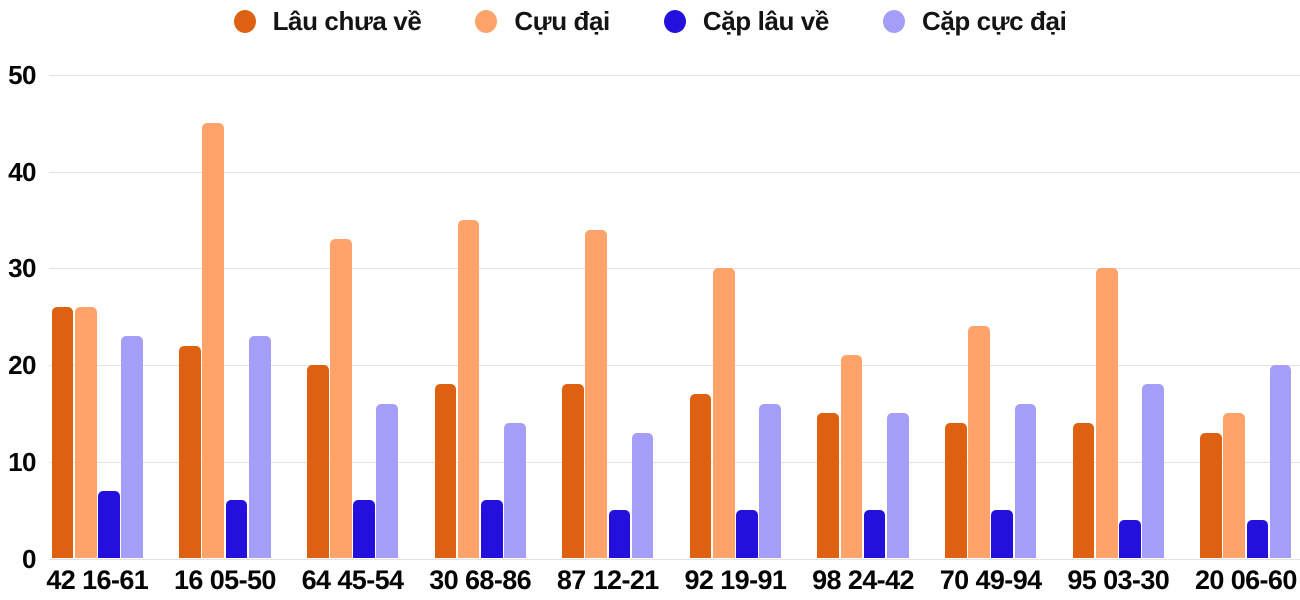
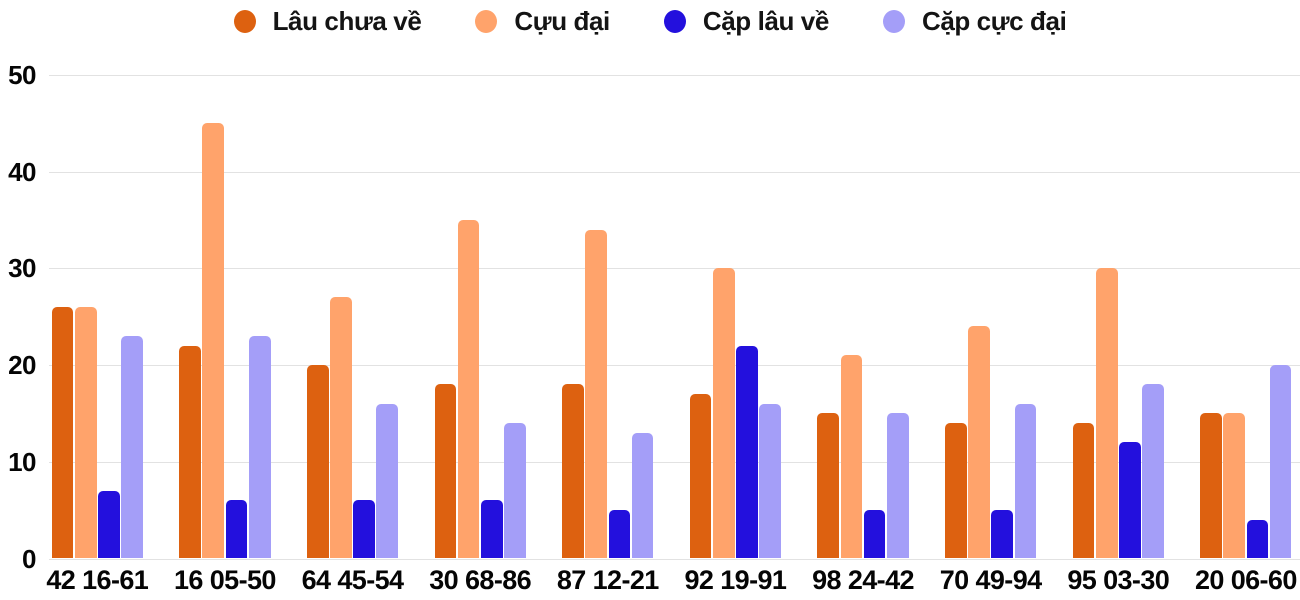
Cựu đại/64 45-54: 33 -> 27
Cặp lâu về/92 19-91: 5 -> 22
Cặp lâu về/95 03-30: 4 -> 12
Lâu chưa về/20 06-60: 13 -> 15
